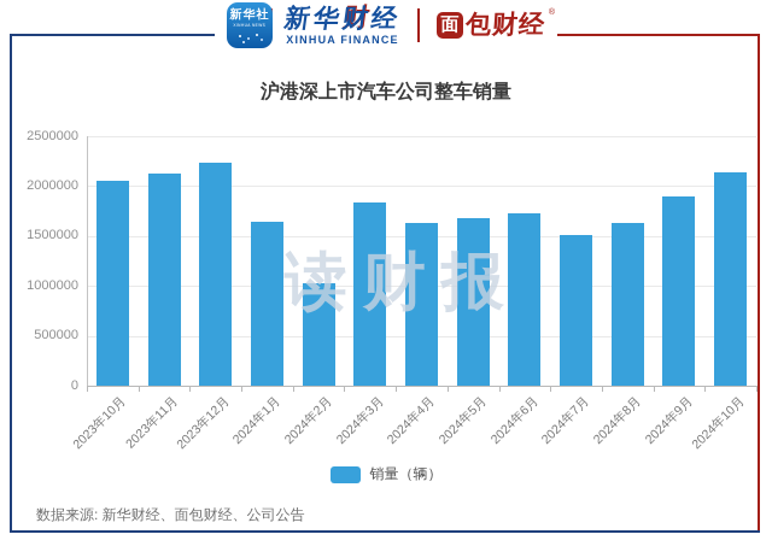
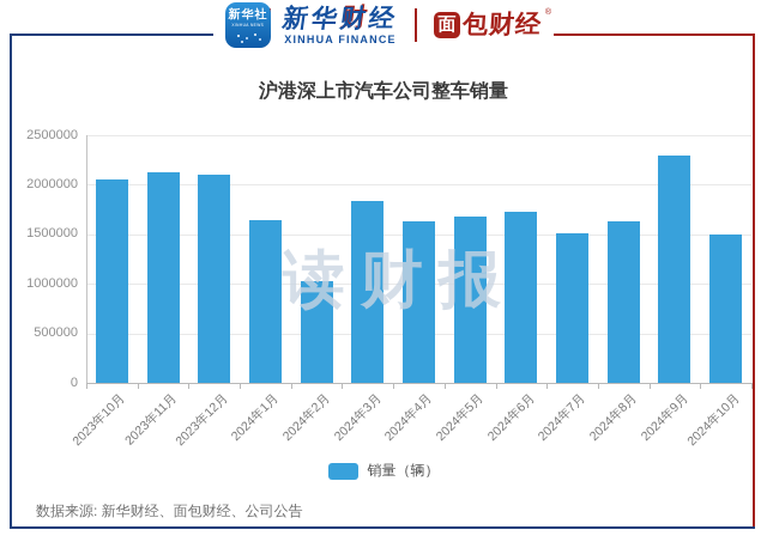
2023年12月: 2200000 -> 2100000
2024年9月: 1900000 -> 2300000
2024年10月: 2100000 -> 1500000
